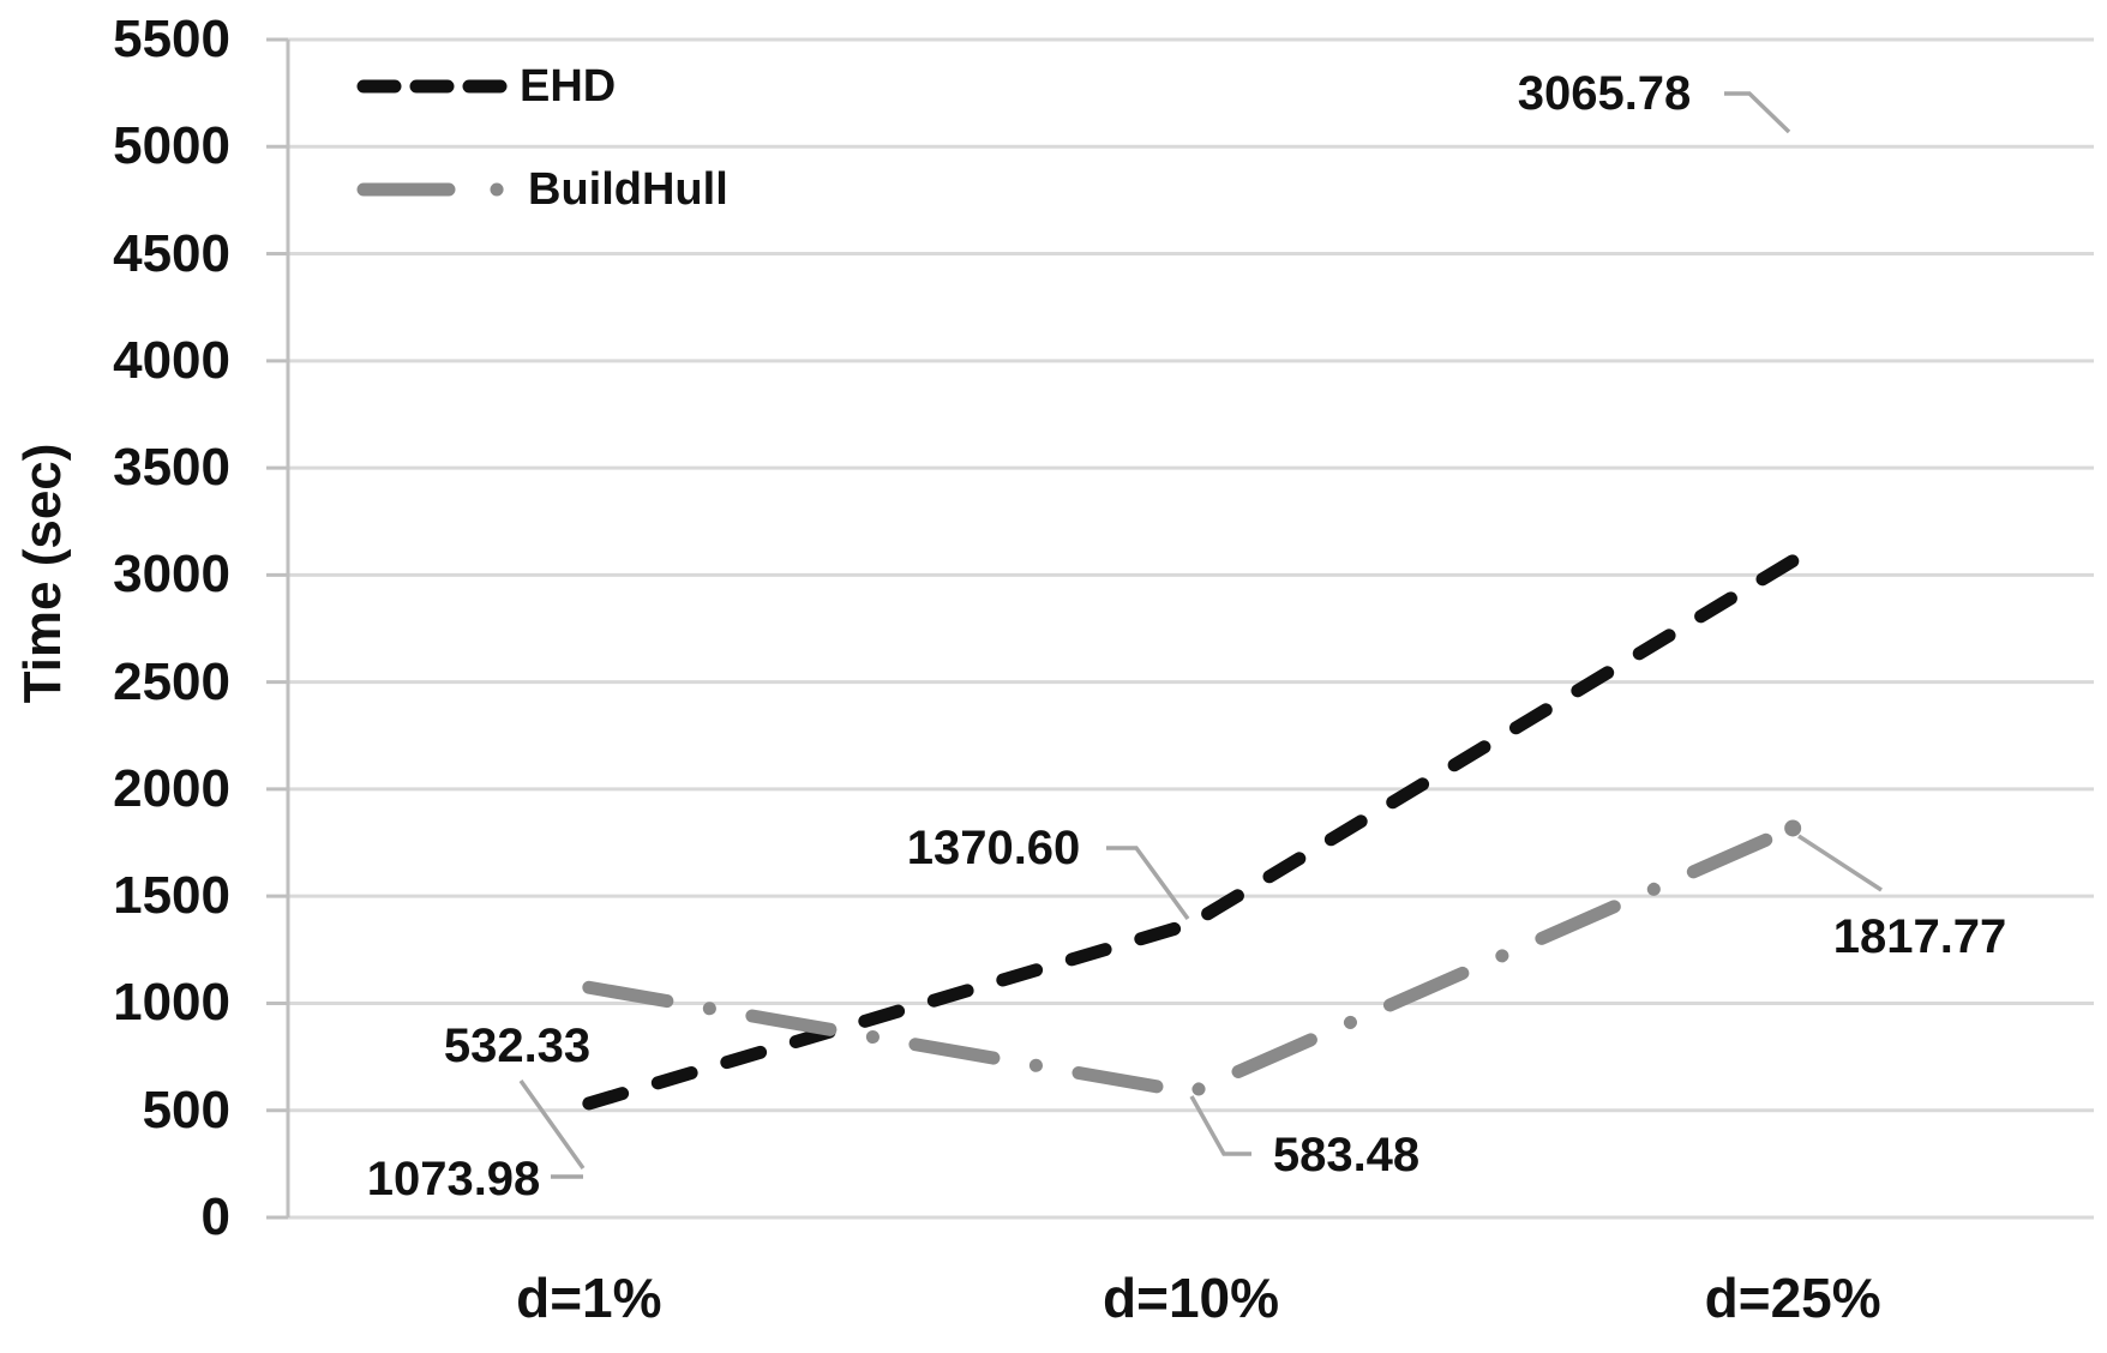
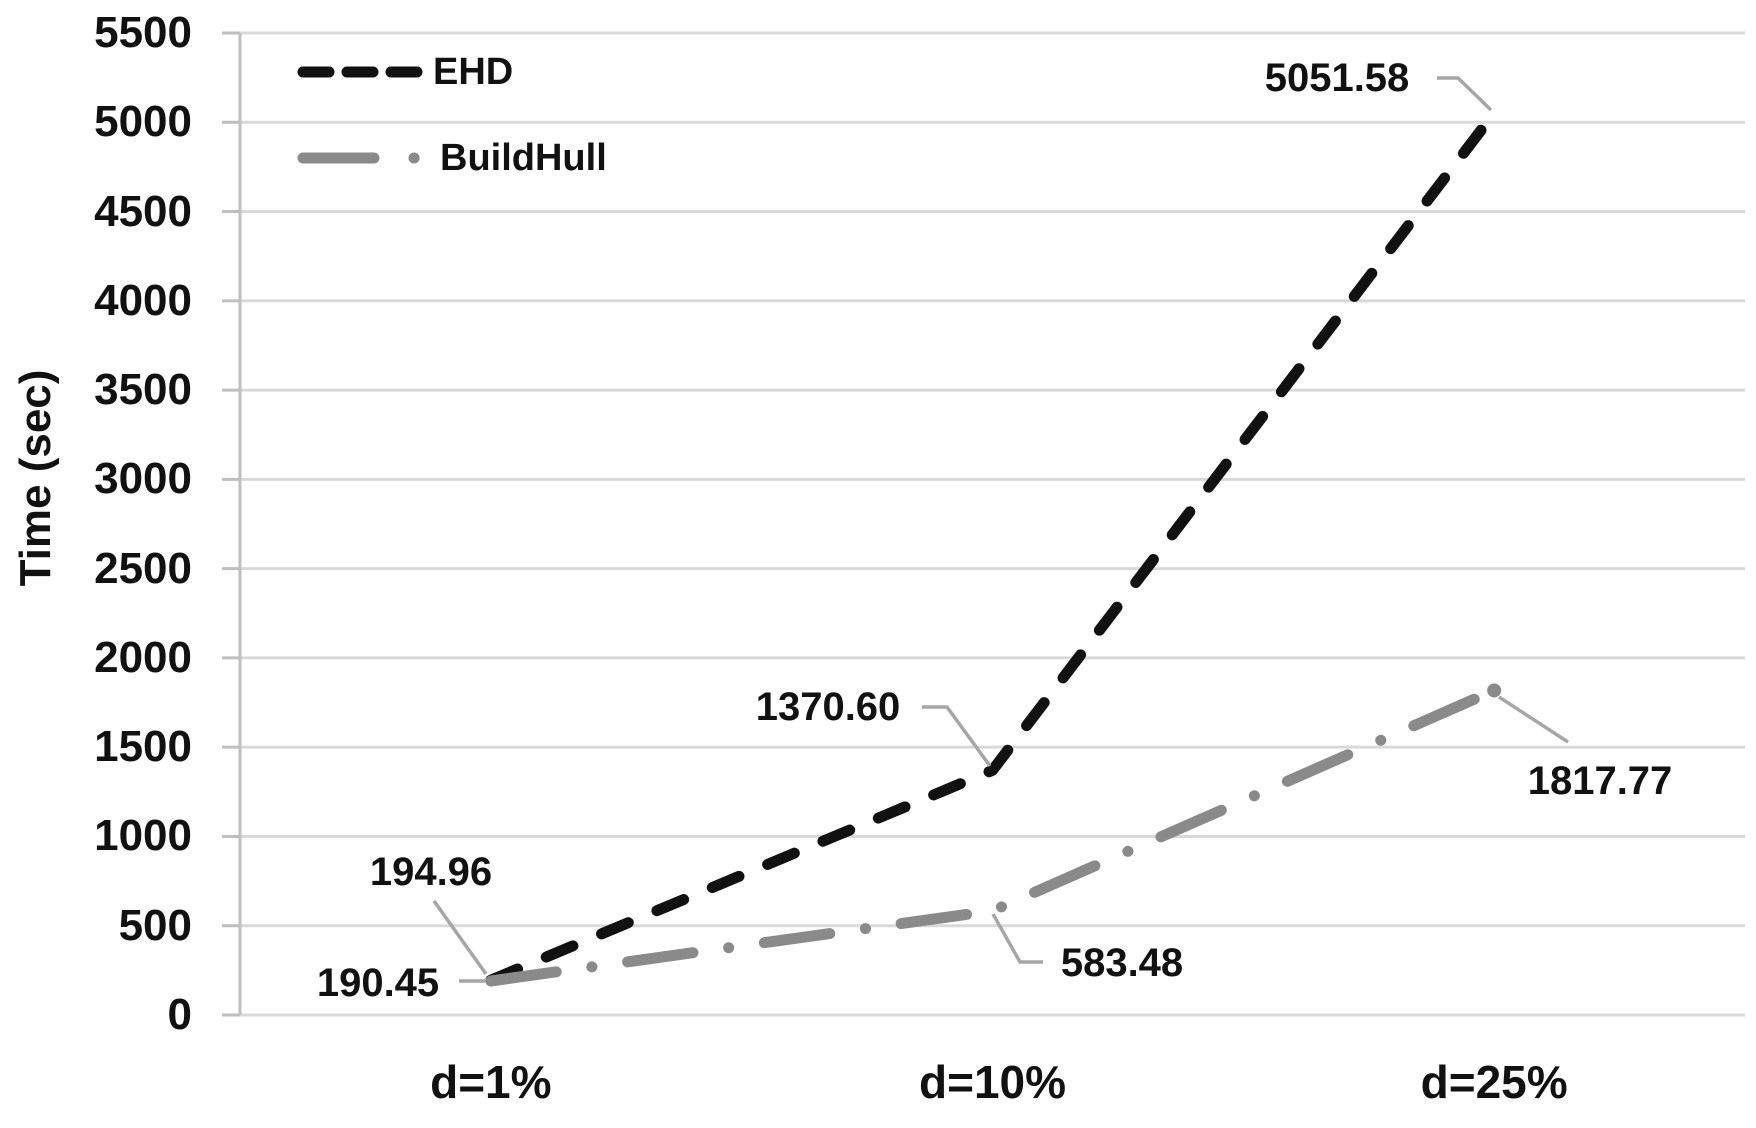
EHD/d=1%: 532.33 -> 194.96
BuildHull/d=1%: 1073.98 -> 190.45
EHD/d=25%: 3065.78 -> 5051.58
